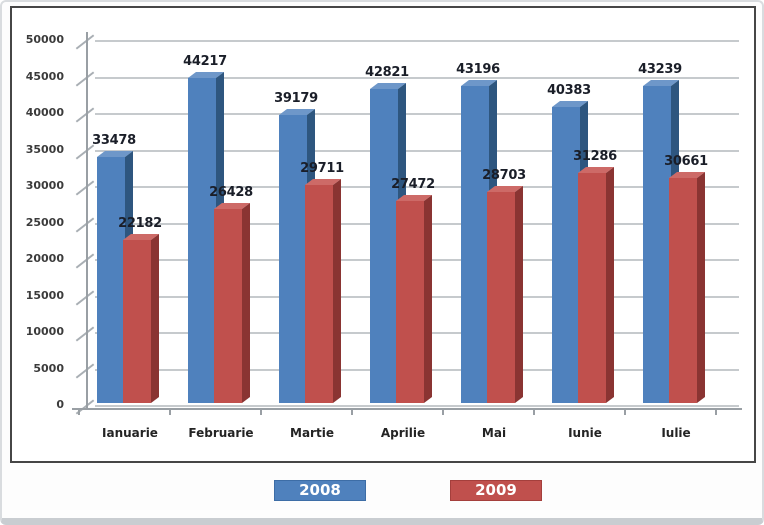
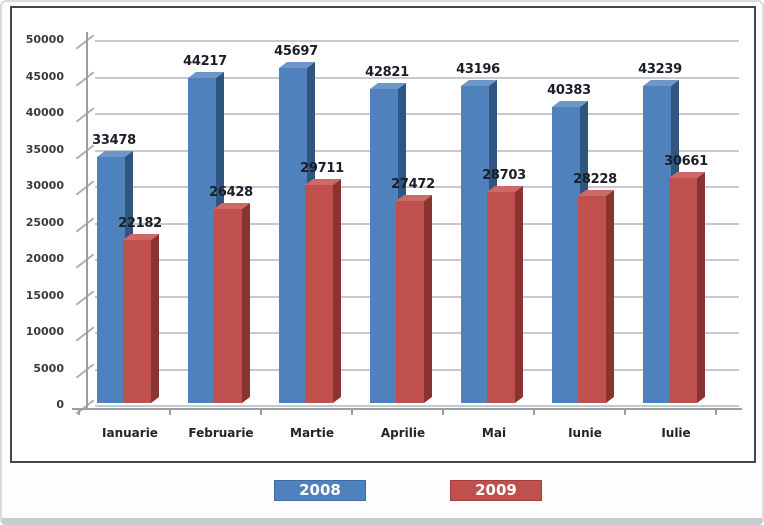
2008/Martie: 39179 -> 45697
2009/Iunie: 31286 -> 28228
